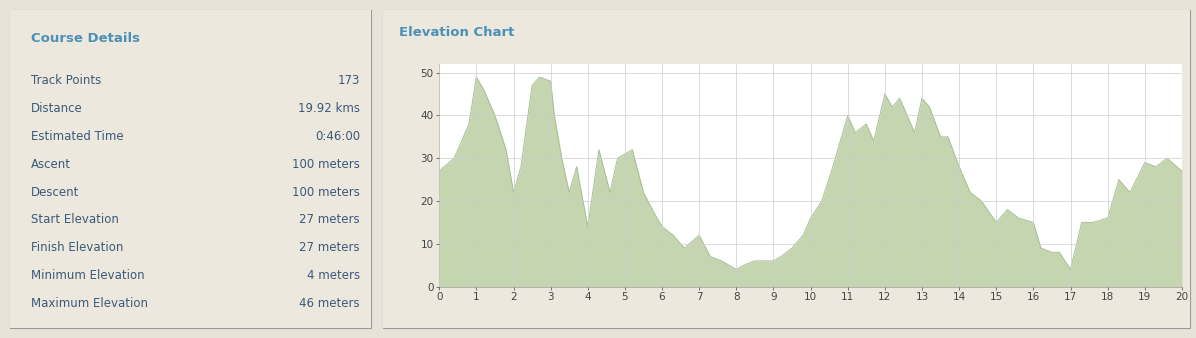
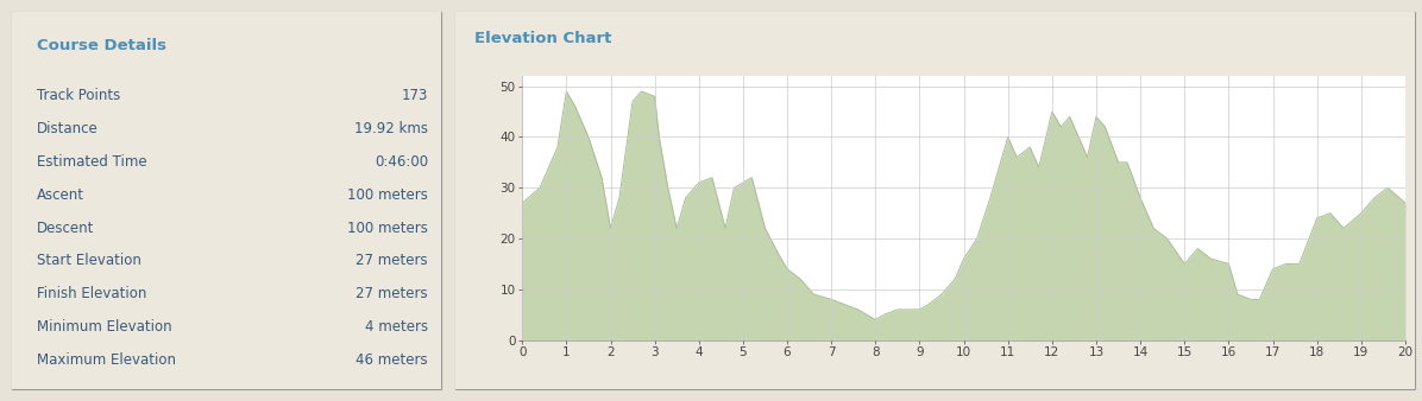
4: 14 -> 31
7: 12 -> 8
17: 4 -> 14
18: 16 -> 24
19: 29 -> 25
